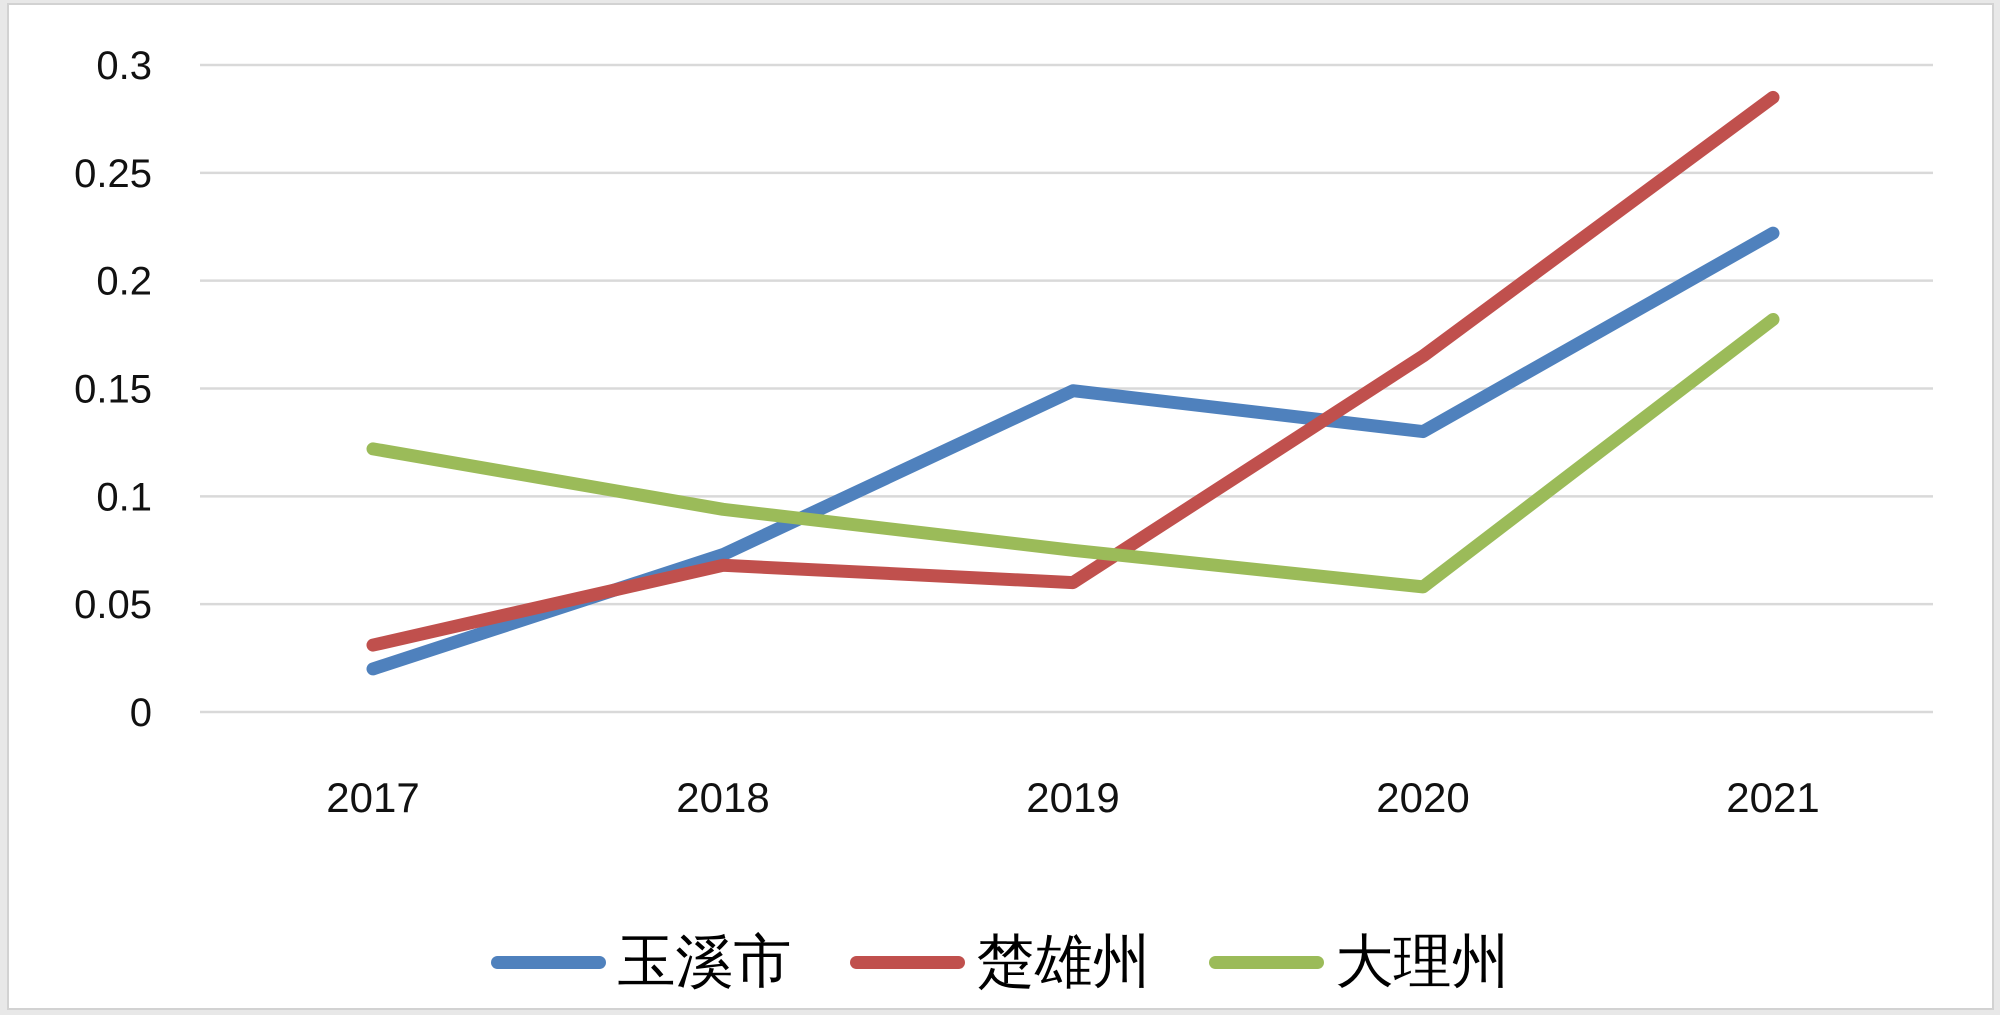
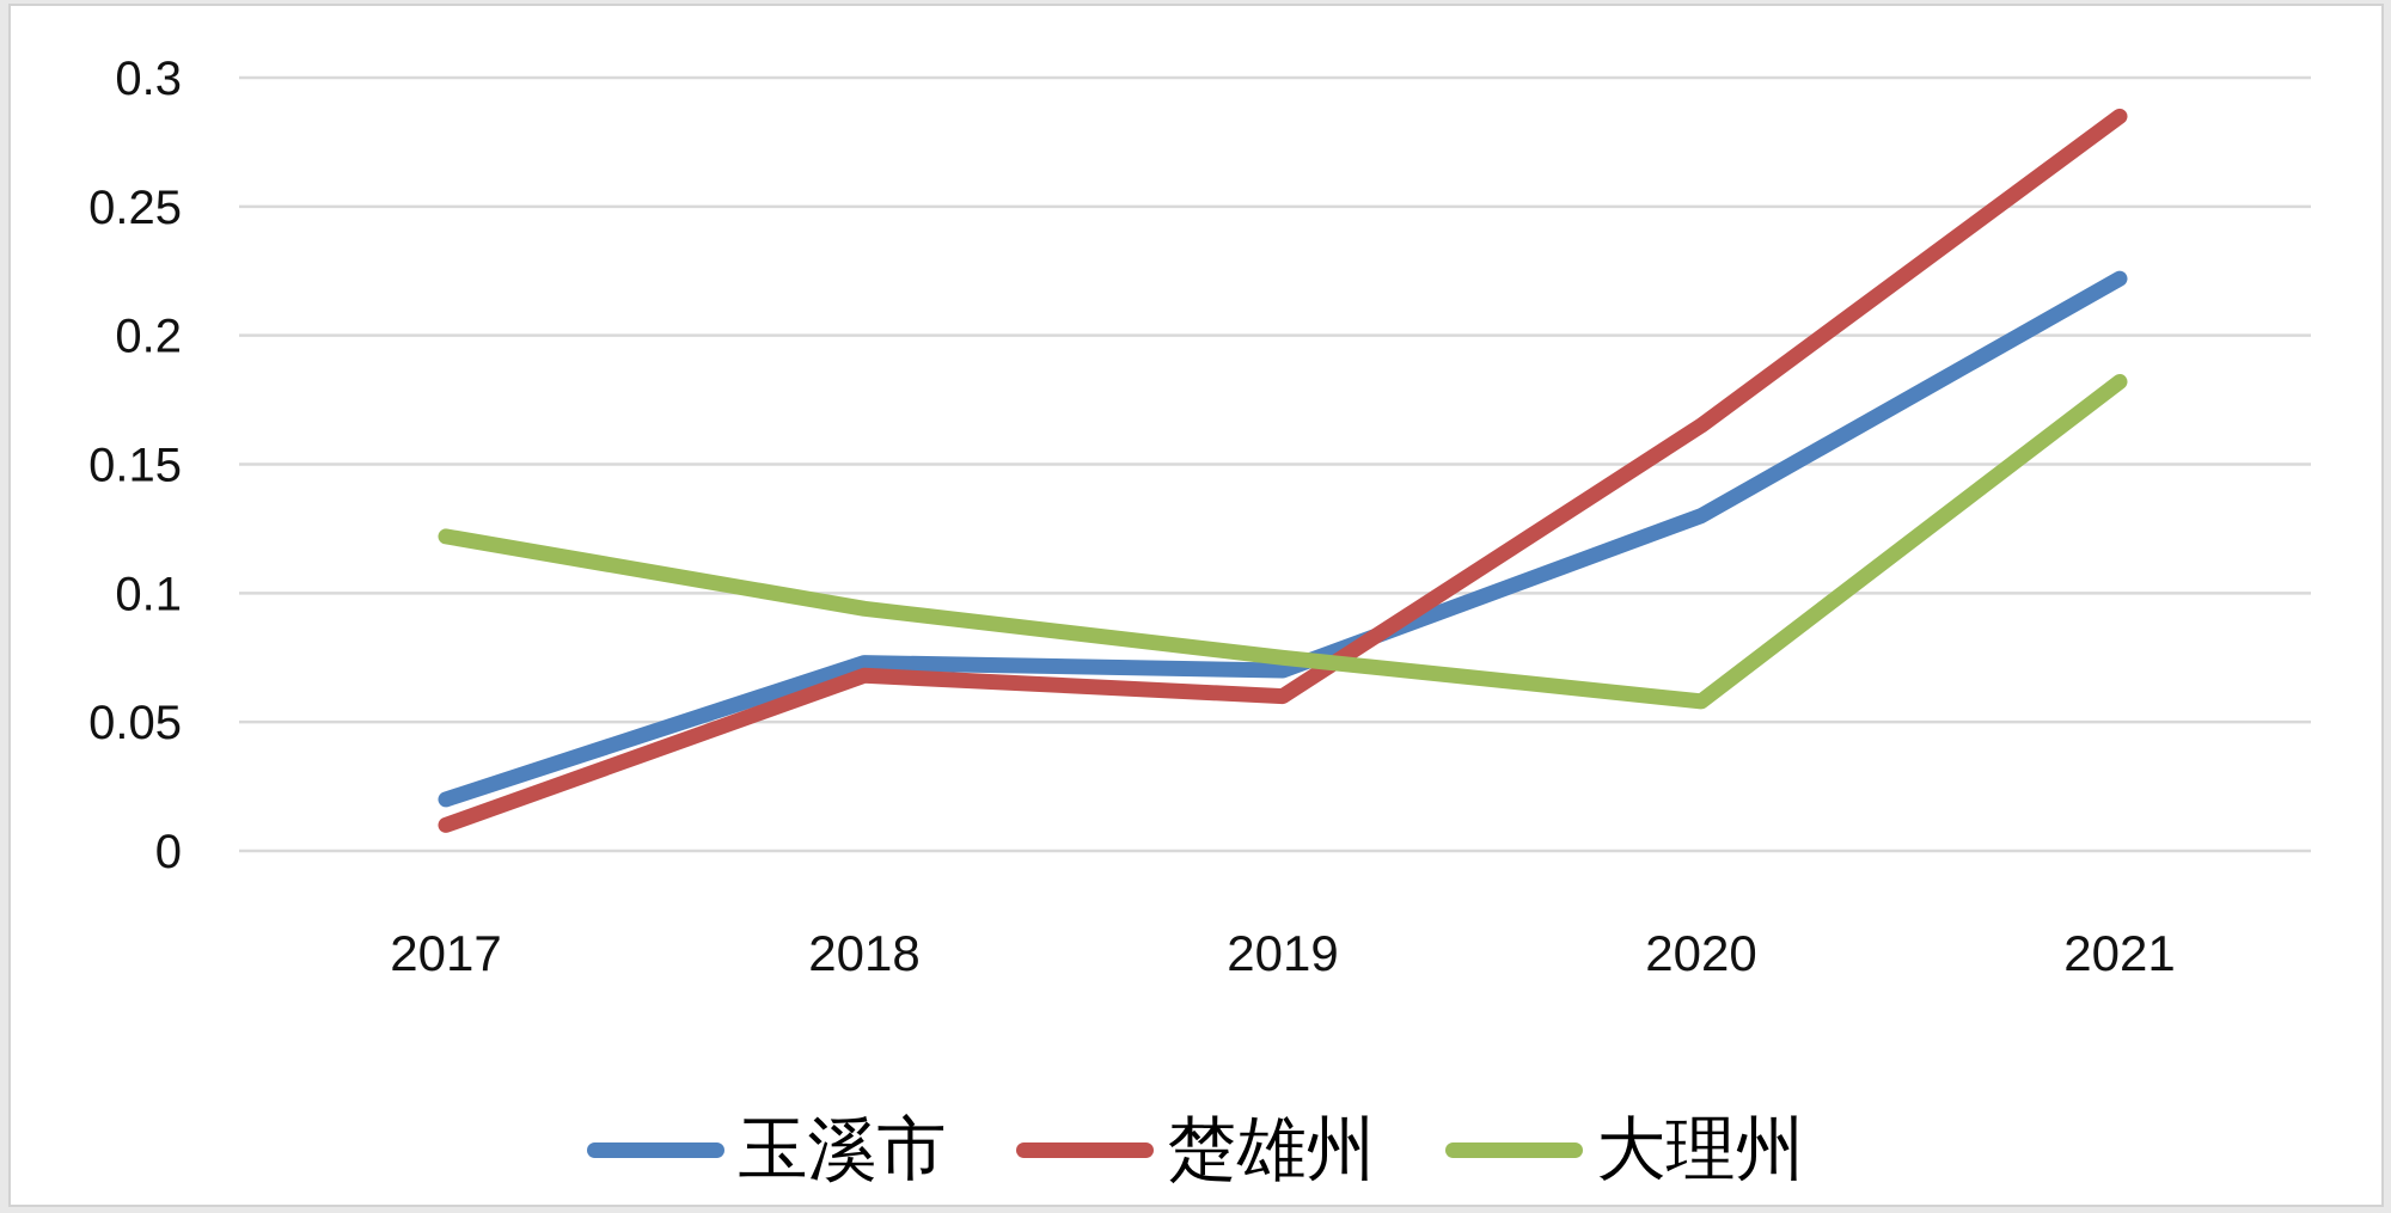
楚雄州/2017: 0.031 -> 0.010
玉溪市/2019: 0.149 -> 0.070
